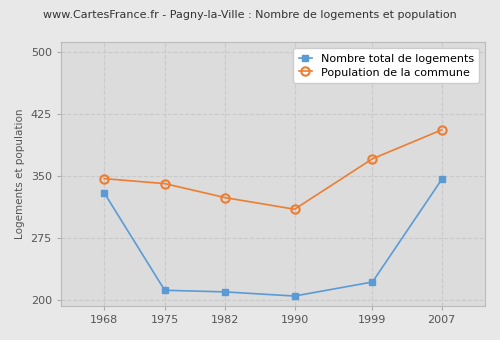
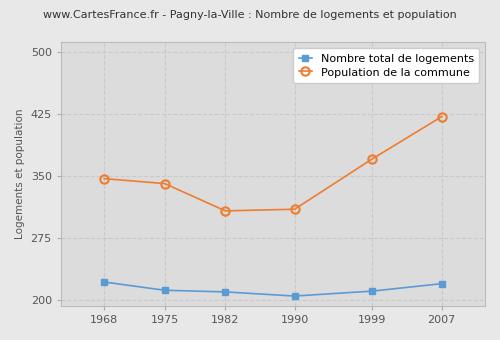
Nombre total de logements/1968: 330 -> 222
Population de la commune/1982: 324 -> 308
Nombre total de logements/1999: 222 -> 211
Nombre total de logements/2007: 346 -> 220
Population de la commune/2007: 406 -> 422
